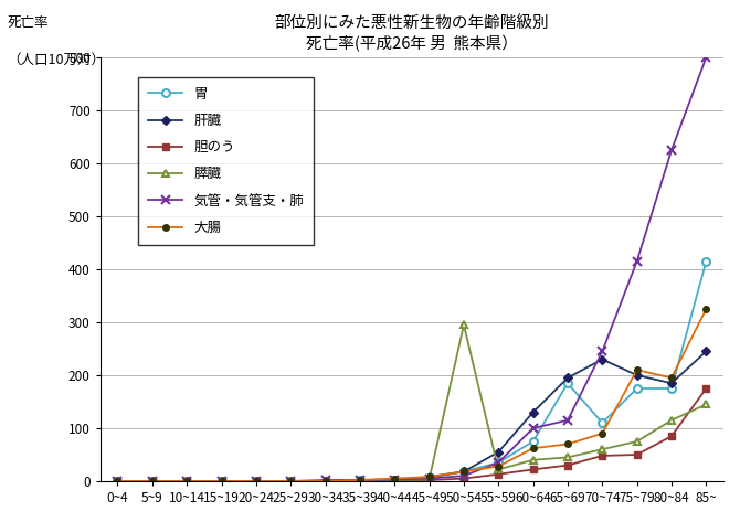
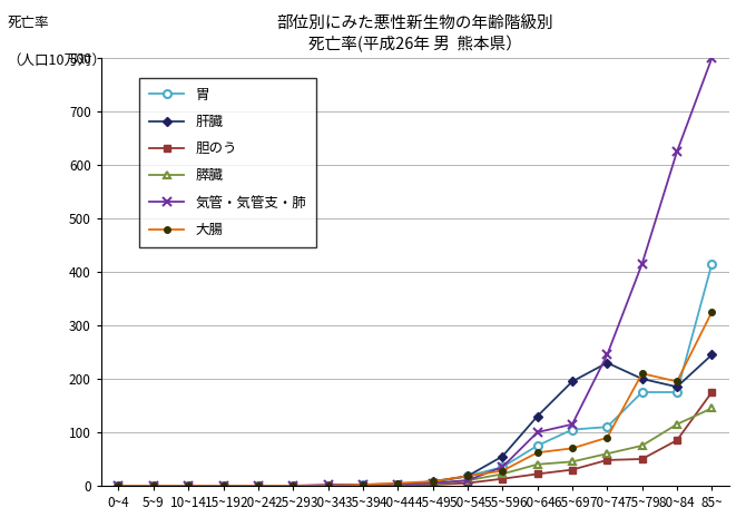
膵臓/50~54: 295 -> 10
胃/65~69: 185 -> 105
